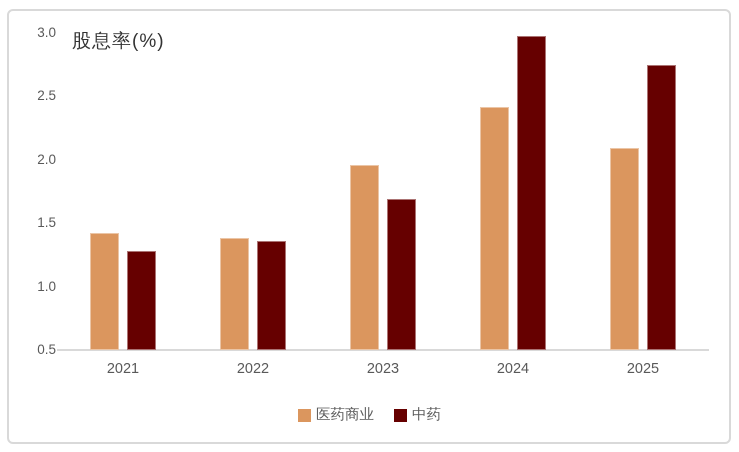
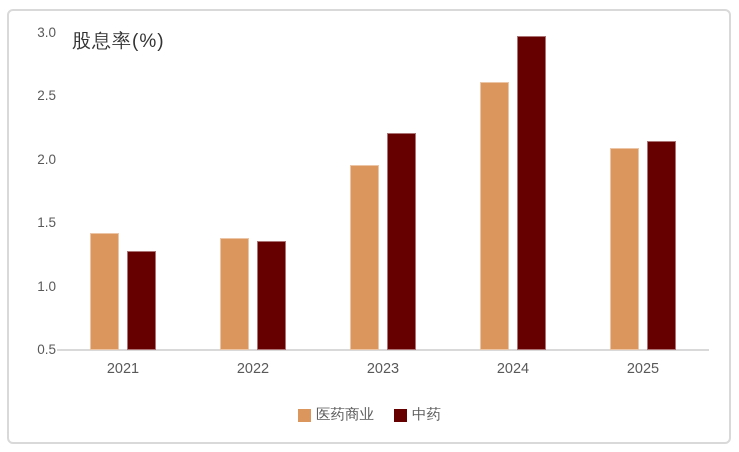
中药/2023: 1.69 -> 2.21
医药商业/2024: 2.42 -> 2.61
中药/2025: 2.75 -> 2.15
